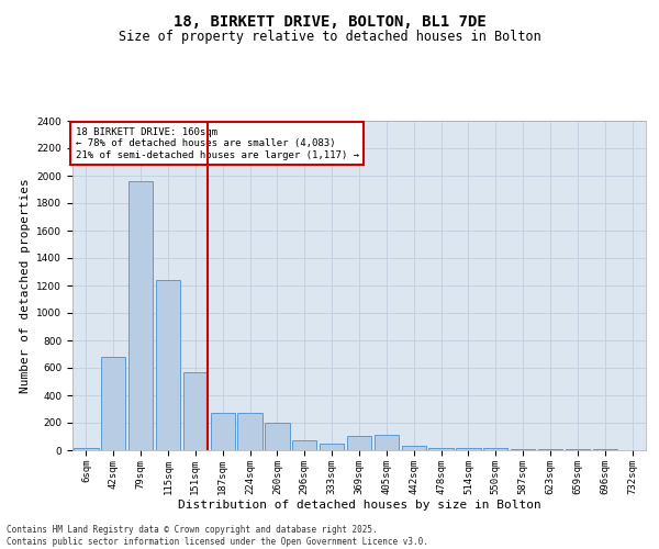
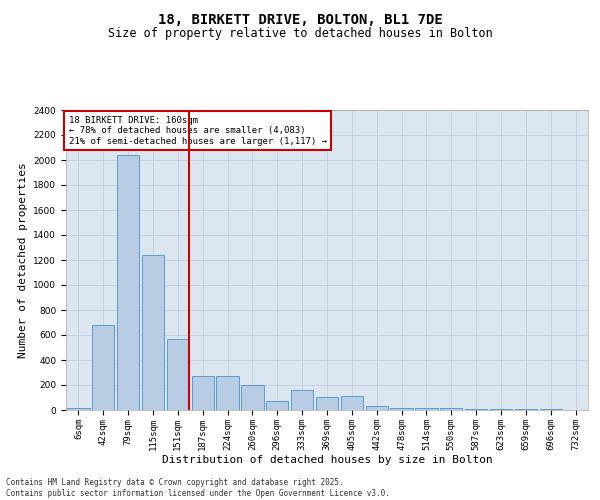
79sqm: 1960 -> 2040
333sqm: 40 -> 160
